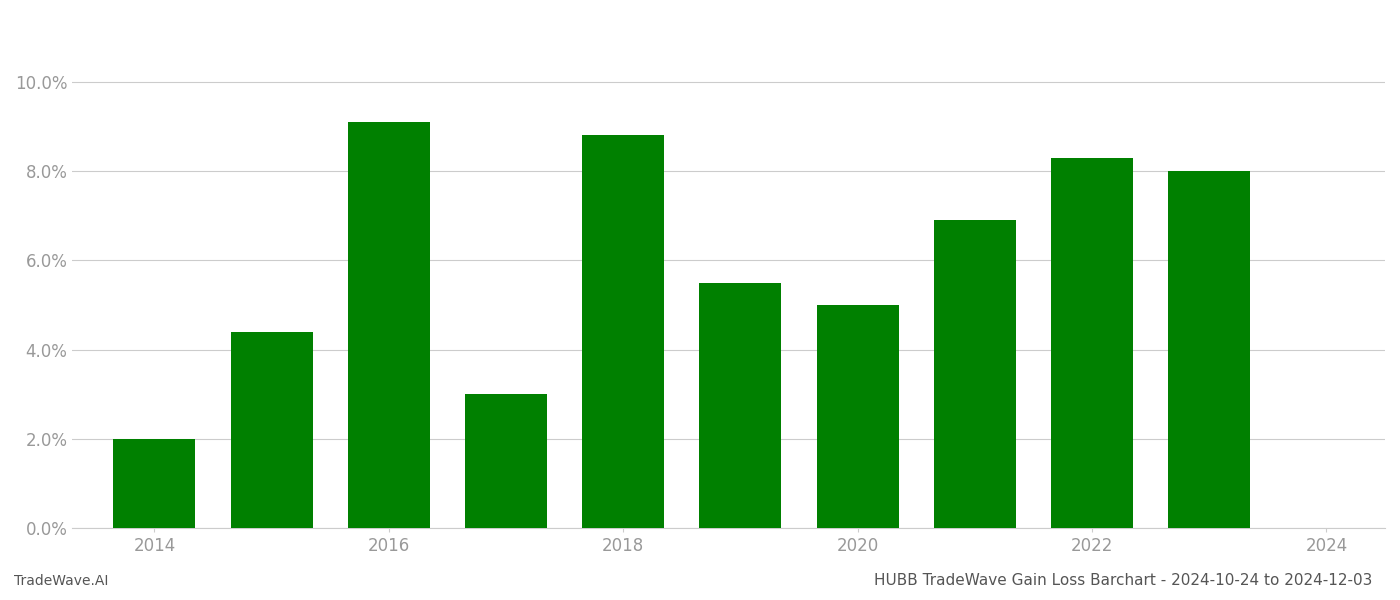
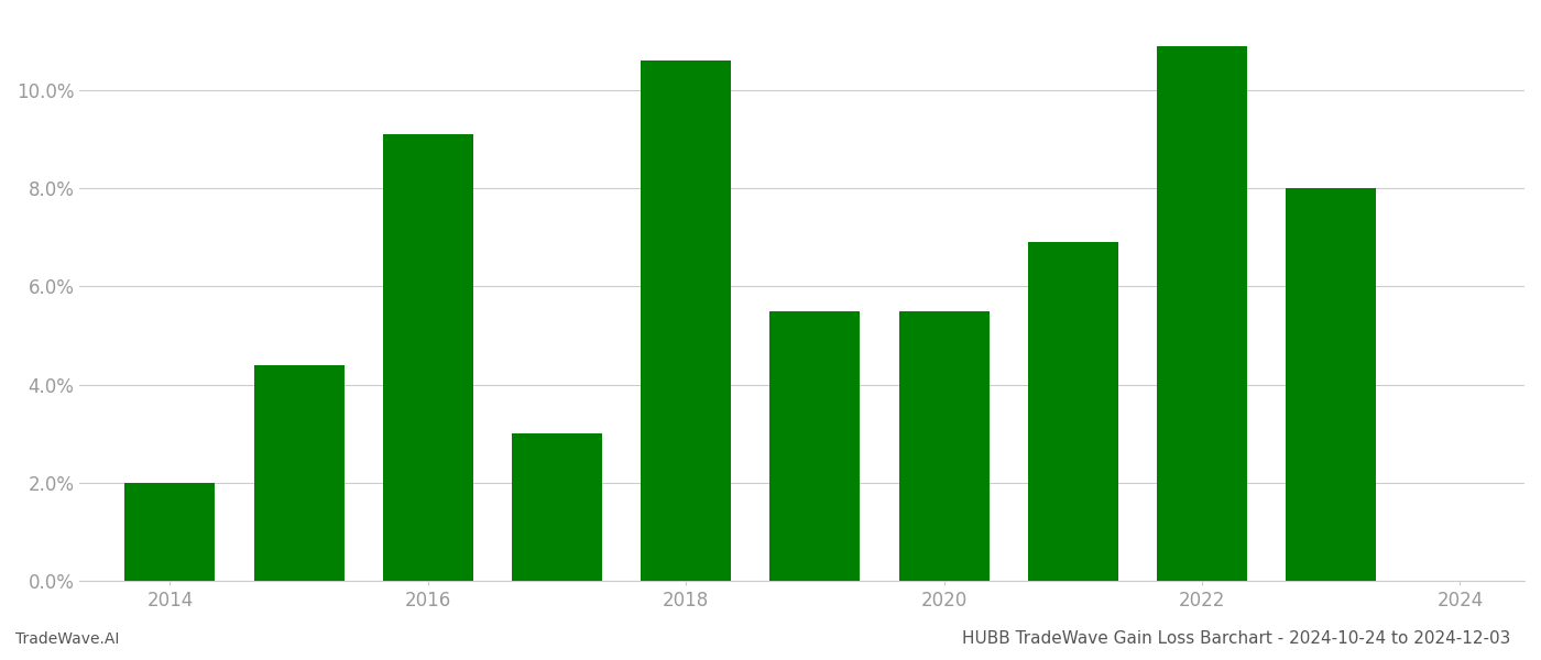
2018: 8.8% -> 10.6%
2020: 5.0% -> 5.5%
2022: 8.3% -> 10.9%
